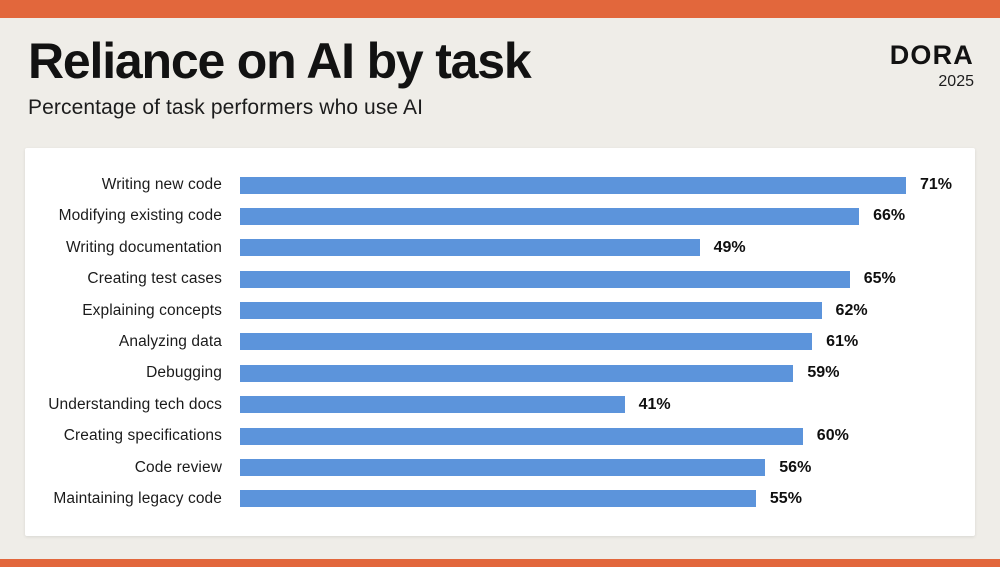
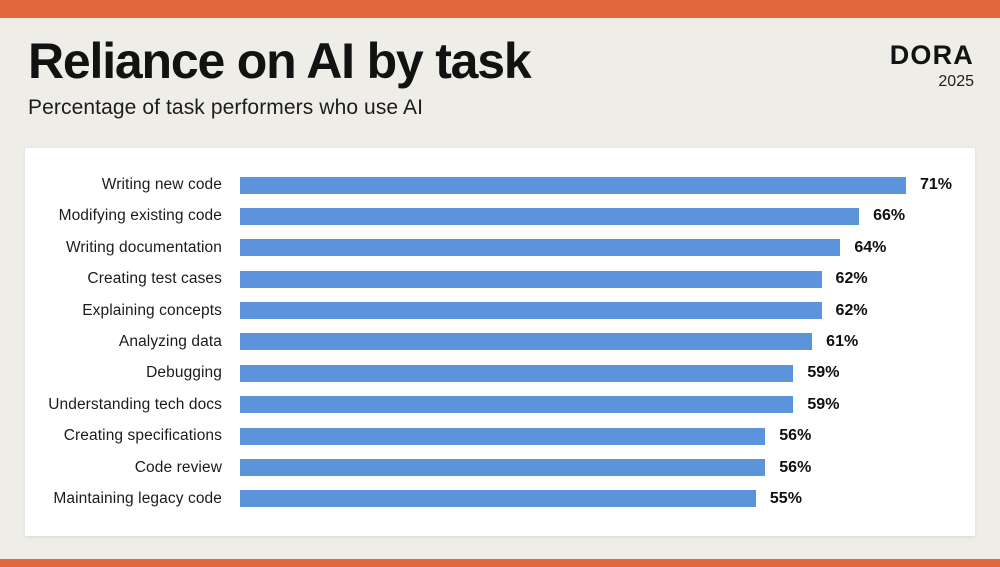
Writing documentation: 49% -> 64%
Creating test cases: 65% -> 62%
Understanding tech docs: 41% -> 59%
Creating specifications: 60% -> 56%
